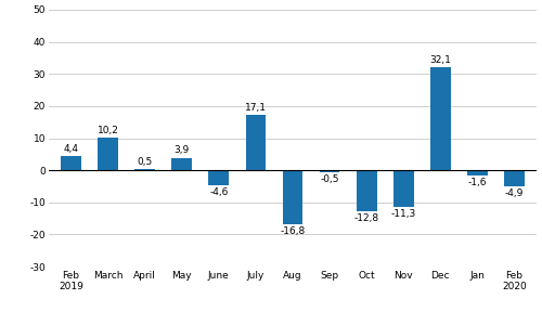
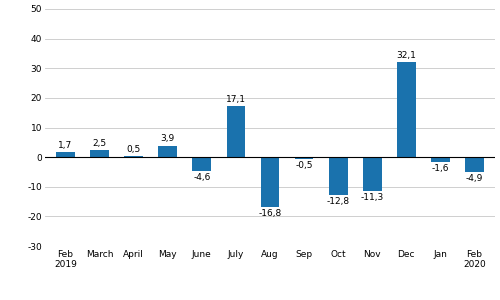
Feb 2019: 4,4 -> 1,7
March: 10,2 -> 2,5
